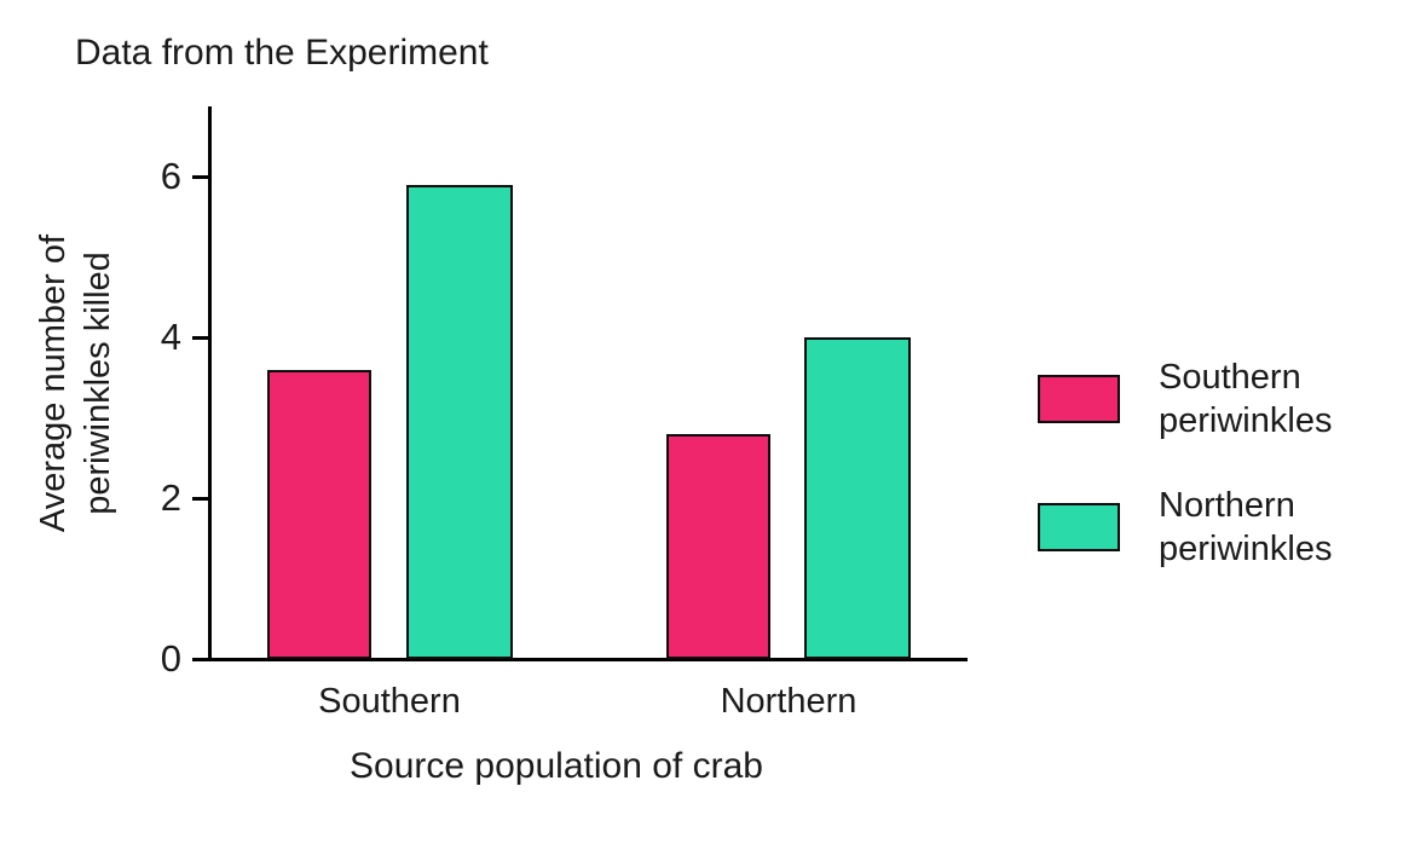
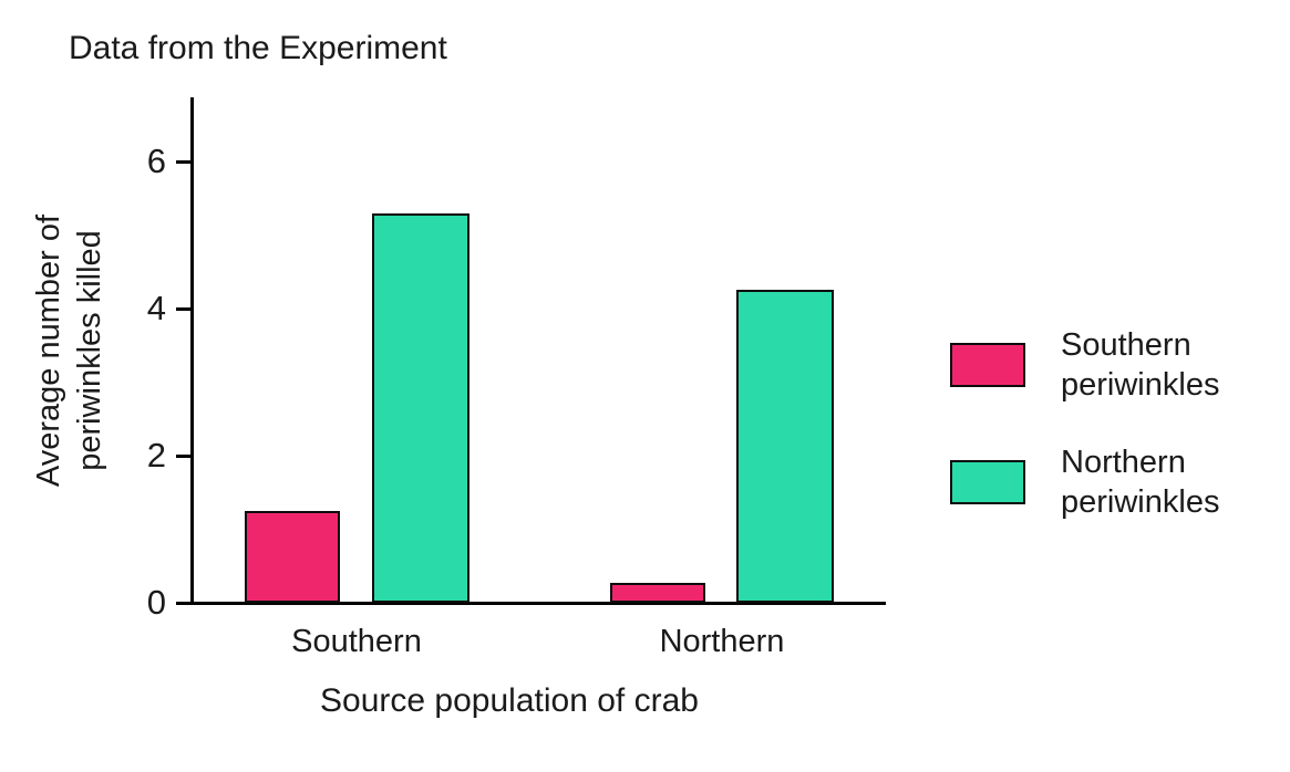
Southern periwinkles/Southern: 3.6 -> 1.2
Northern periwinkles/Southern: 5.9 -> 5.3
Southern periwinkles/Northern: 2.8 -> 0.3
Northern periwinkles/Northern: 4.0 -> 4.2
